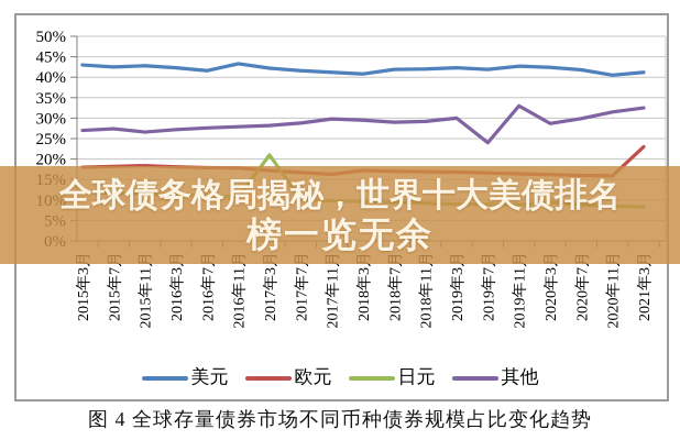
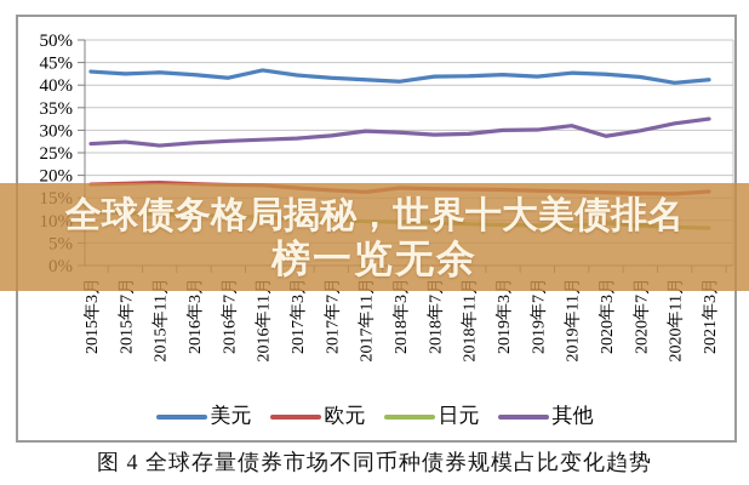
日元/2017年3月: 21% -> 10%
其他/2019年7月: 24% -> 30%
其他/2019年11月: 33% -> 31%
欧元/2021年3月: 23% -> 16%
